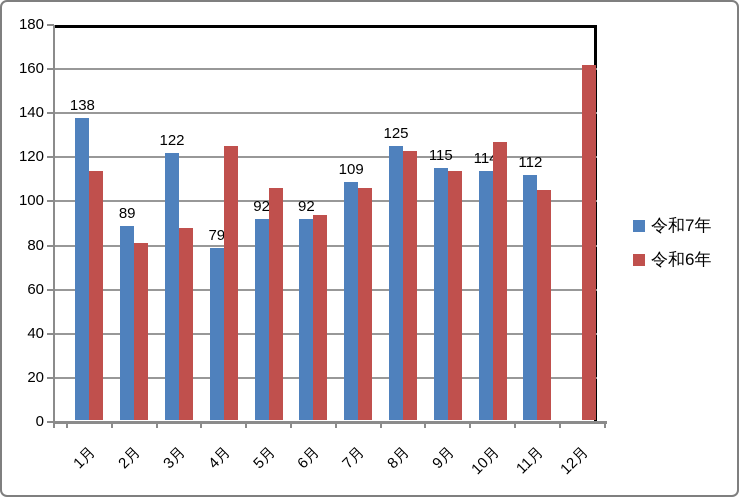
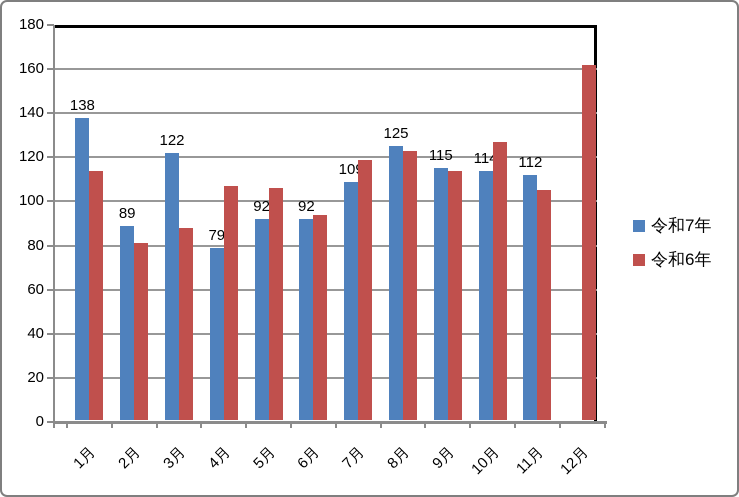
令和6年/4月: 125 -> 107
令和6年/7月: 106 -> 119
